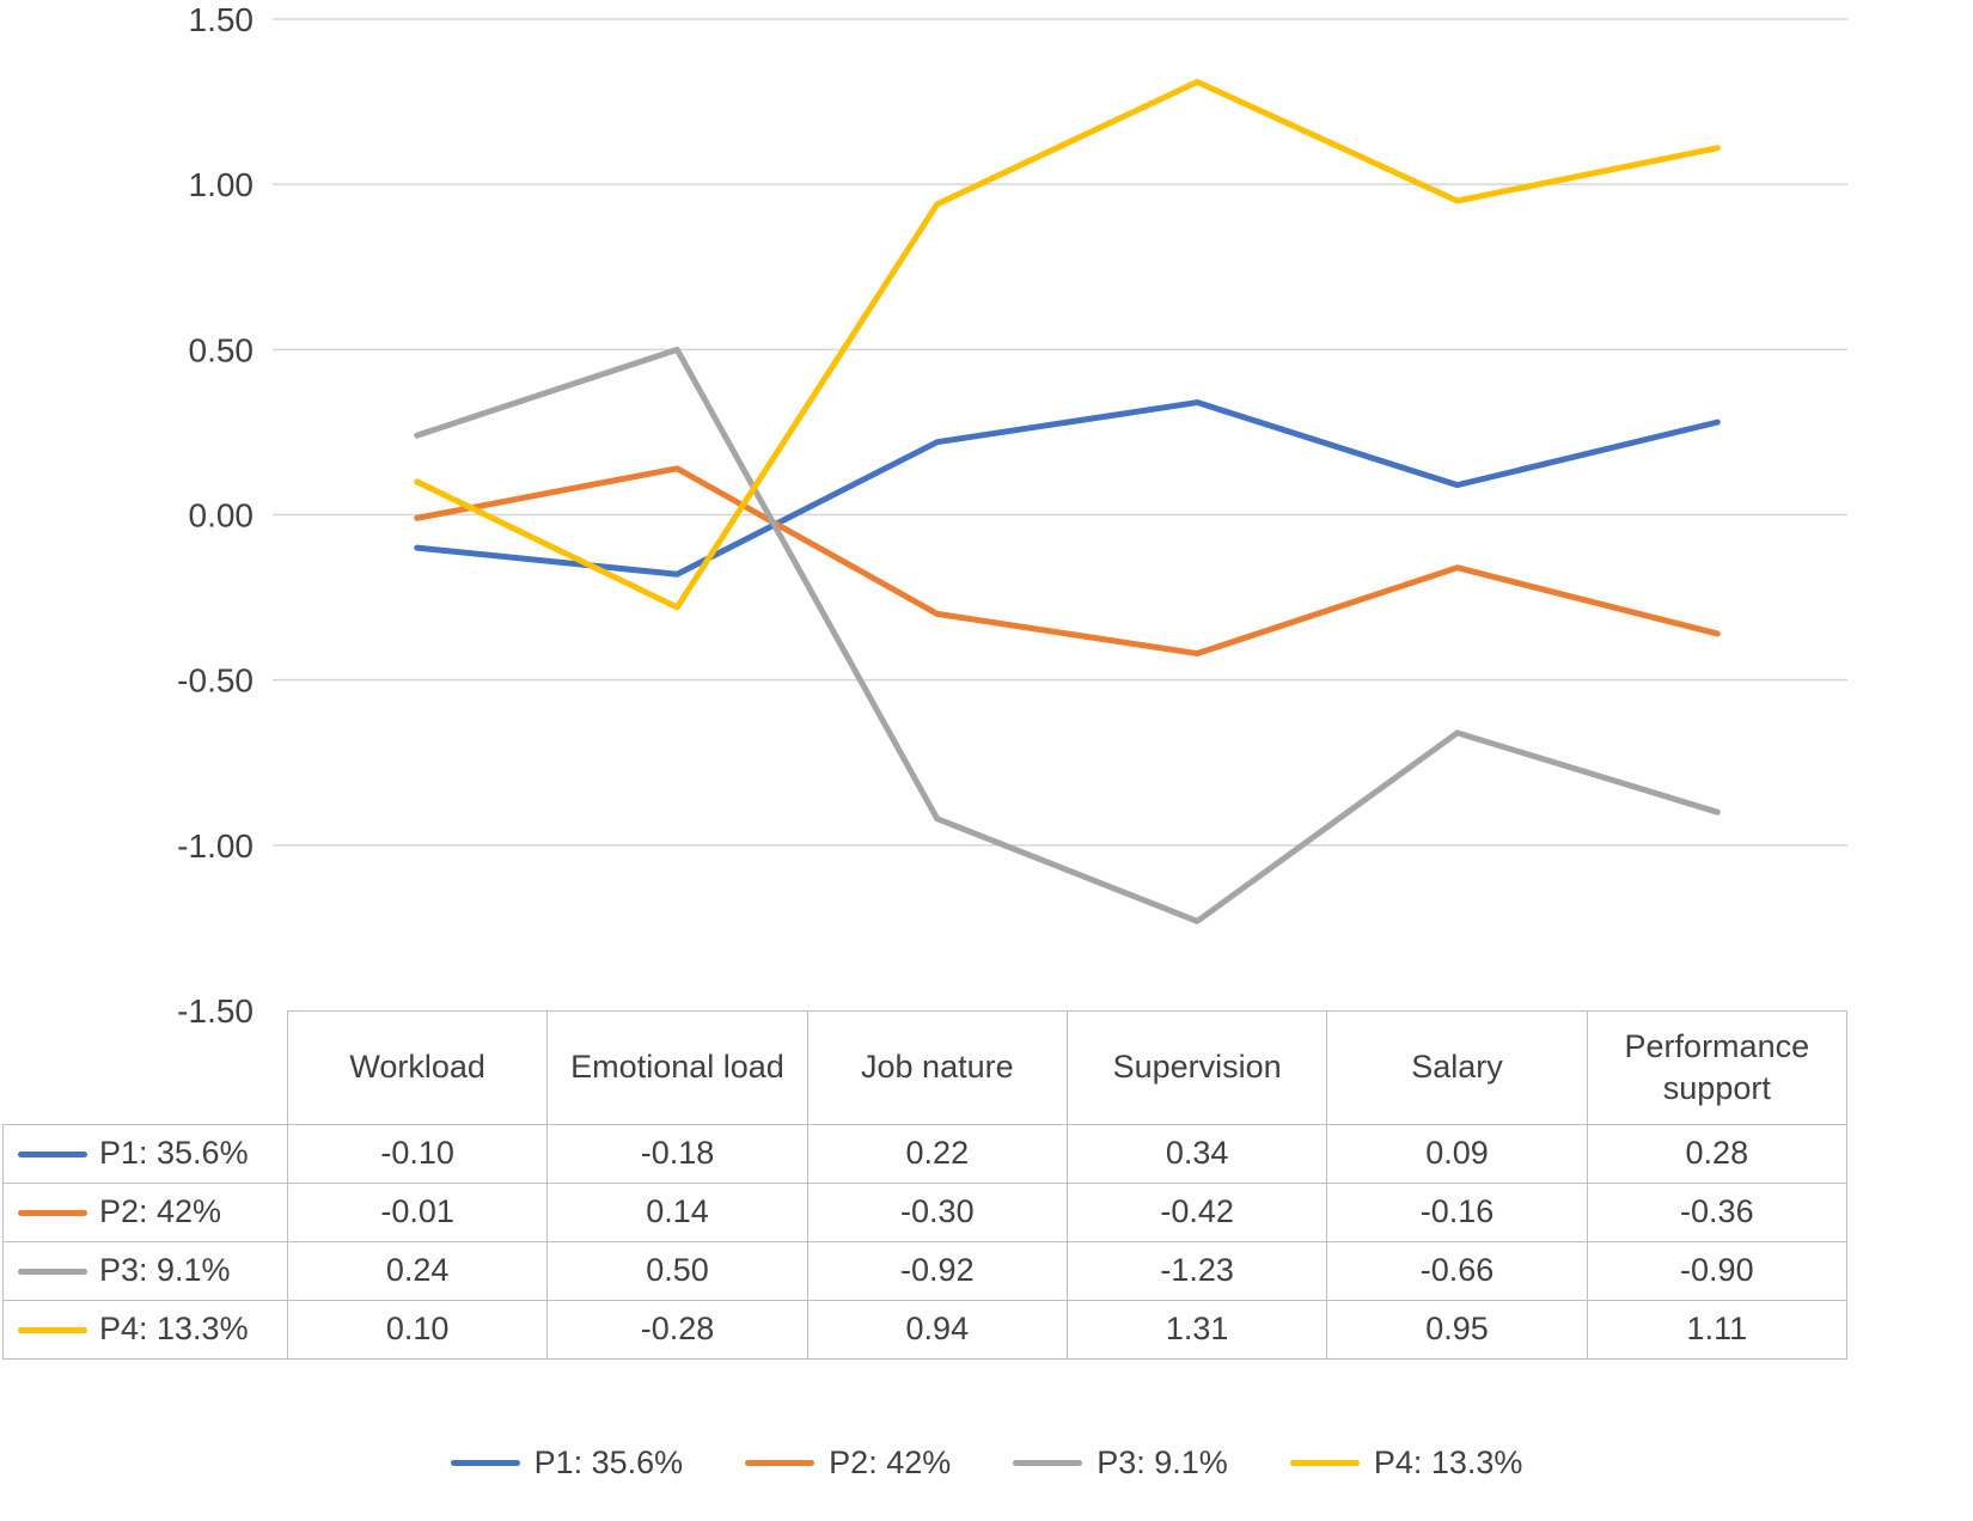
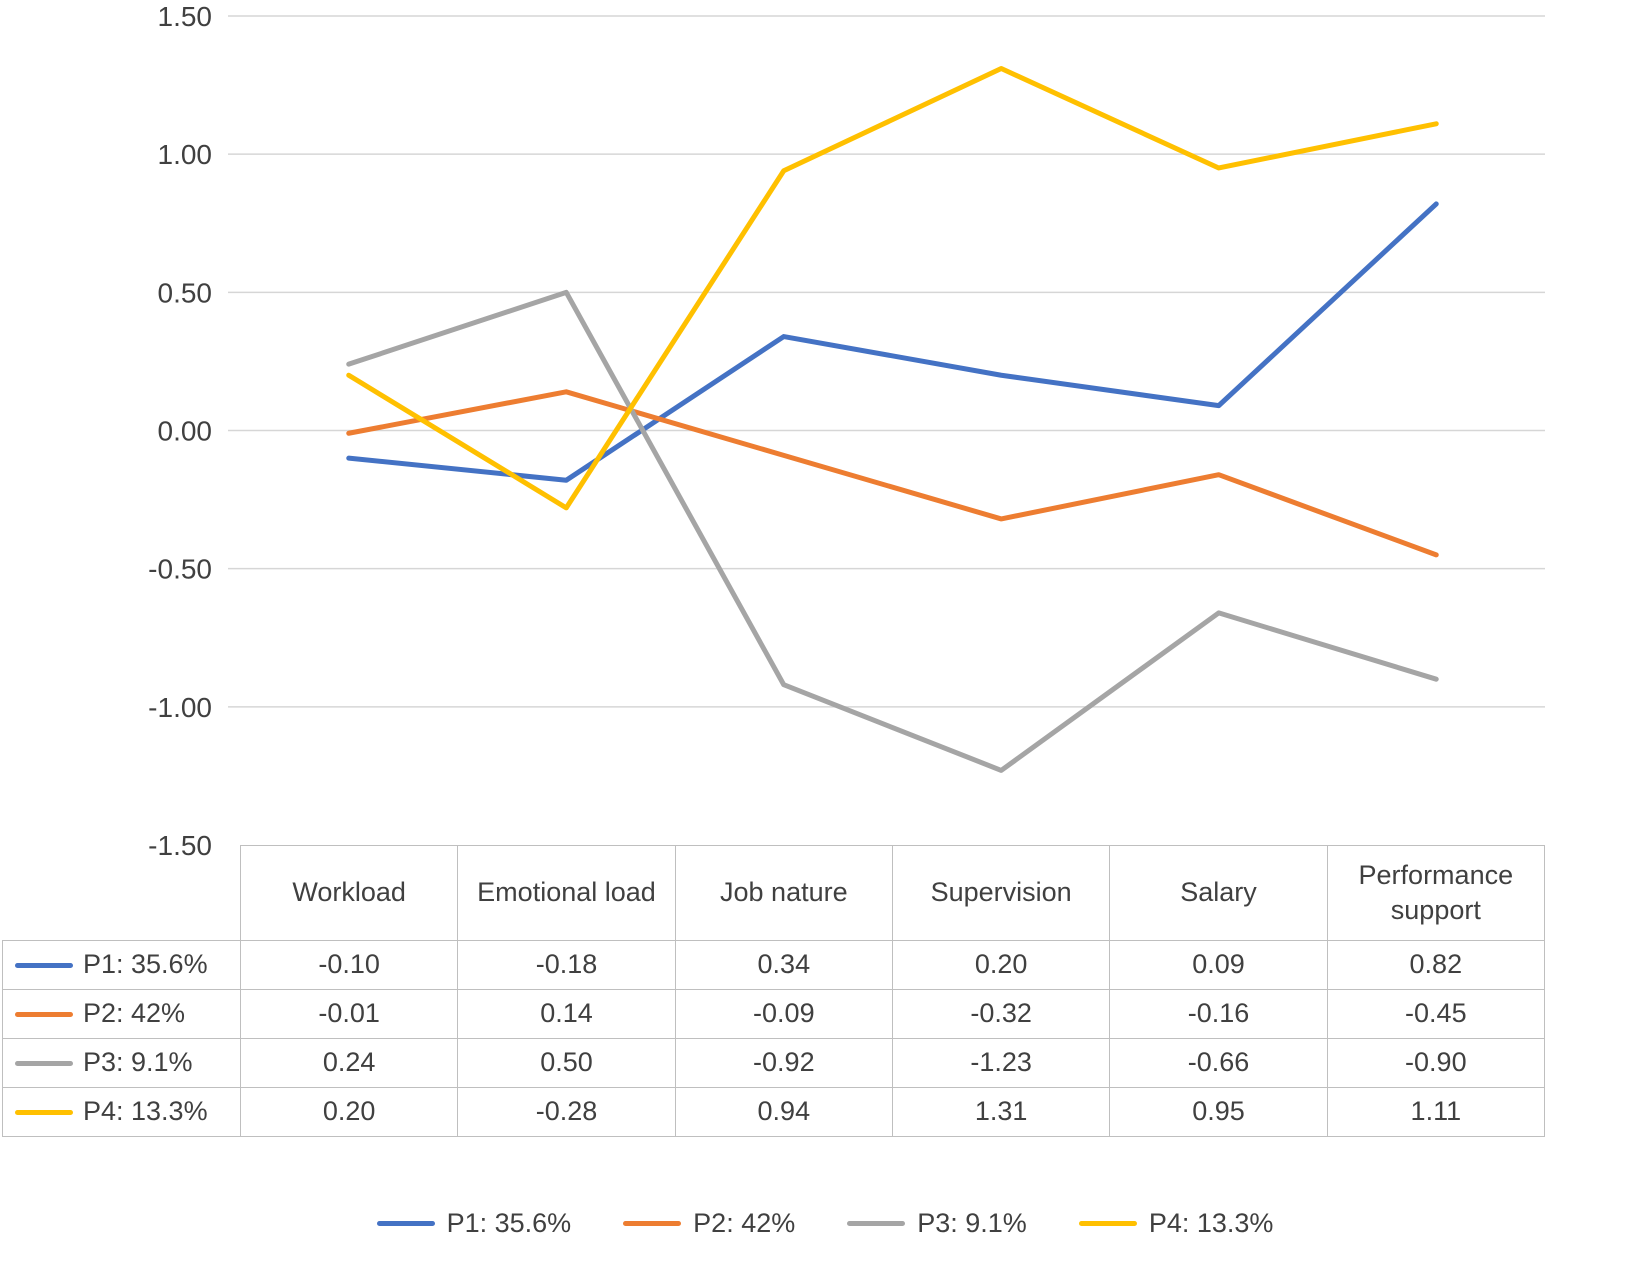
P4: 13.3%/Workload: 0.10 -> 0.20
P1: 35.6%/Job nature: 0.22 -> 0.34
P2: 42%/Job nature: -0.30 -> -0.09
P1: 35.6%/Supervision: 0.34 -> 0.20
P2: 42%/Supervision: -0.42 -> -0.32
P1: 35.6%/Performance support: 0.28 -> 0.82
P2: 42%/Performance support: -0.36 -> -0.45
